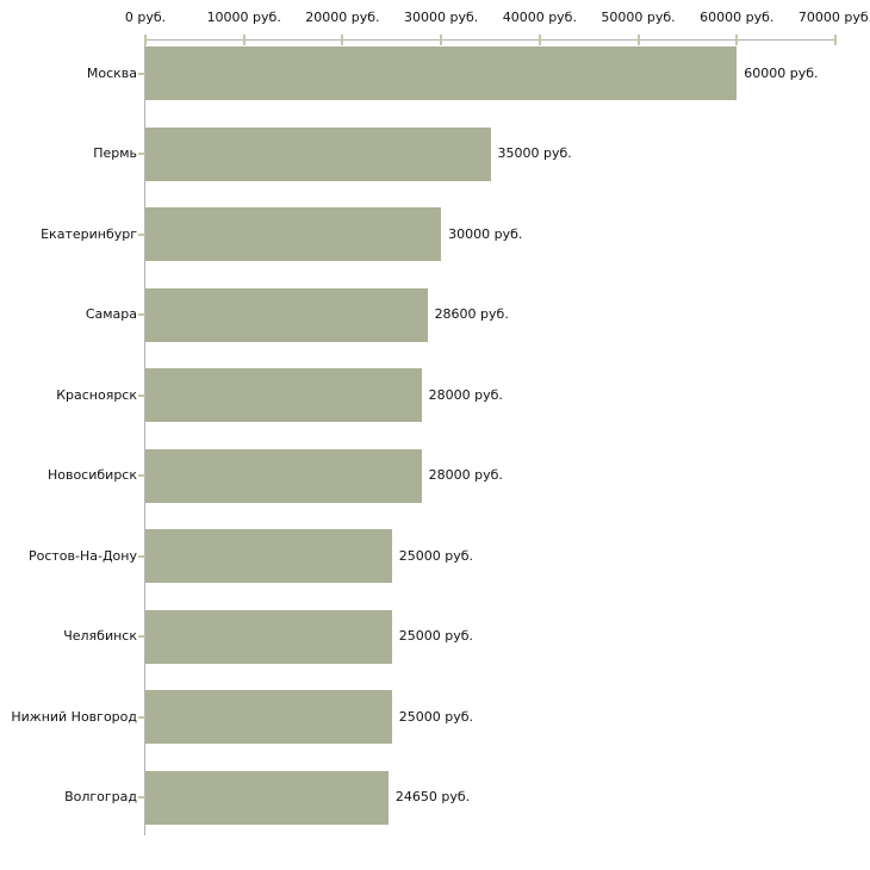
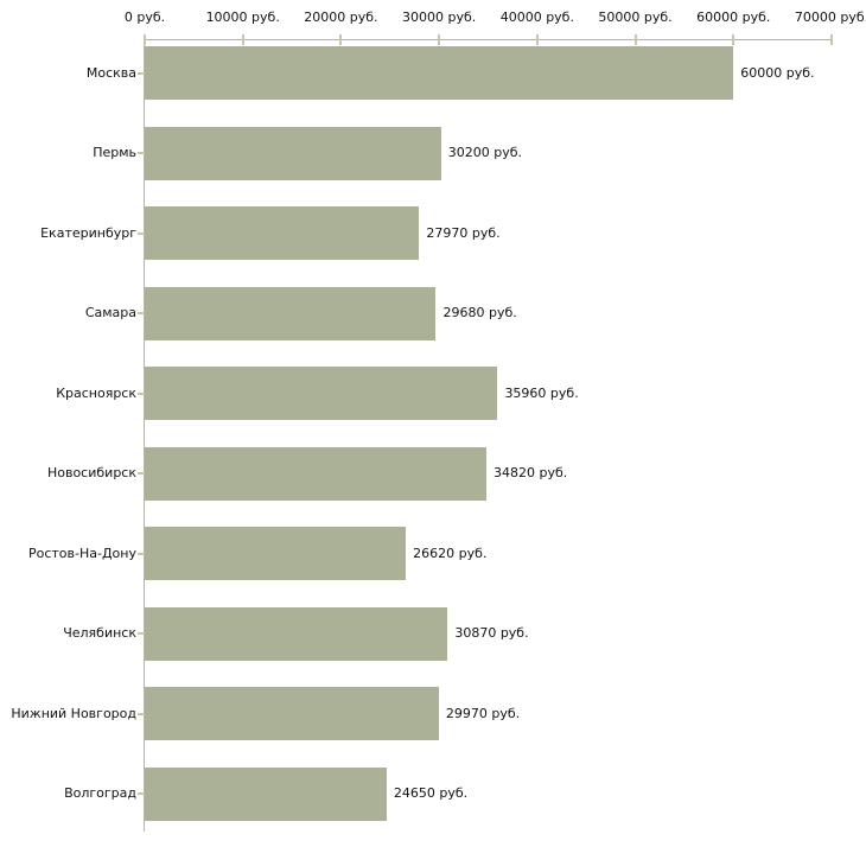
Пермь: 35000 -> 30200
Екатеринбург: 30000 -> 27970
Самара: 28600 -> 29680
Красноярск: 28000 -> 35960
Новосибирск: 28000 -> 34820
Ростов-На-Дону: 25000 -> 26620
Челябинск: 25000 -> 30870
Нижний Новгород: 25000 -> 29970
